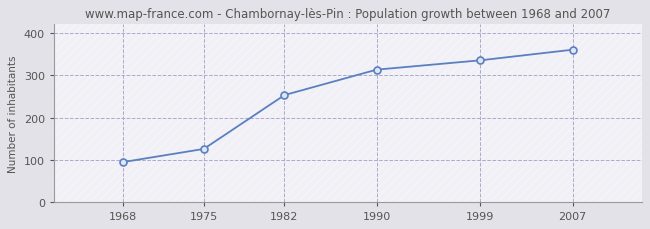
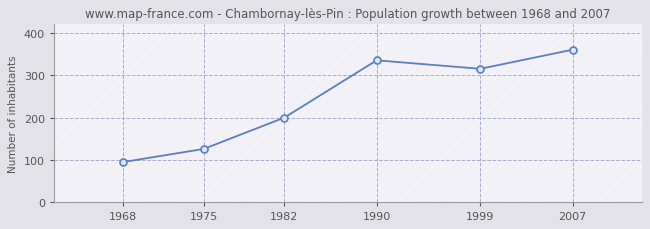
1982: 253 -> 200
1990: 313 -> 335
1999: 335 -> 315
